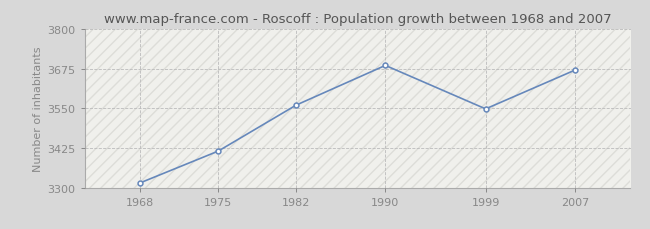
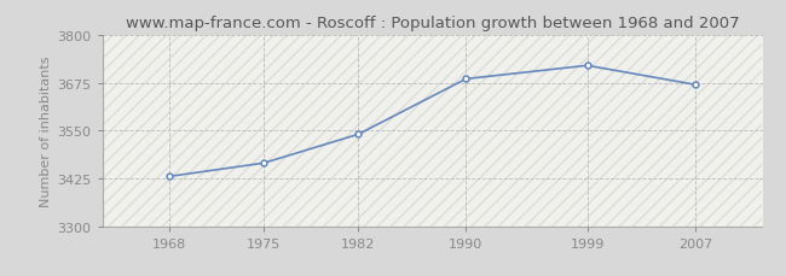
1968: 3315 -> 3430
1975: 3415 -> 3465
1982: 3560 -> 3540
1999: 3548 -> 3720
